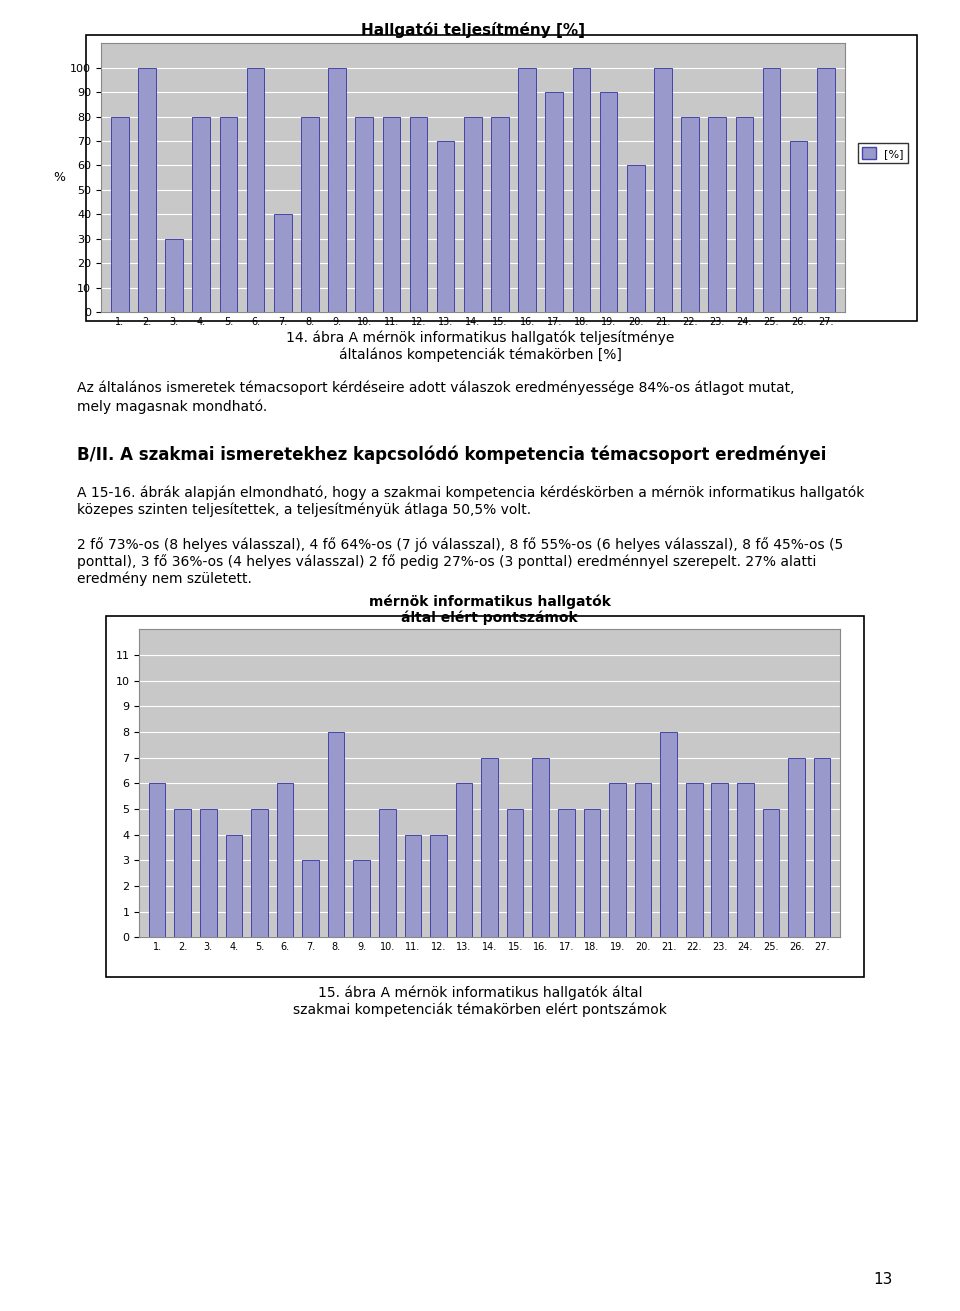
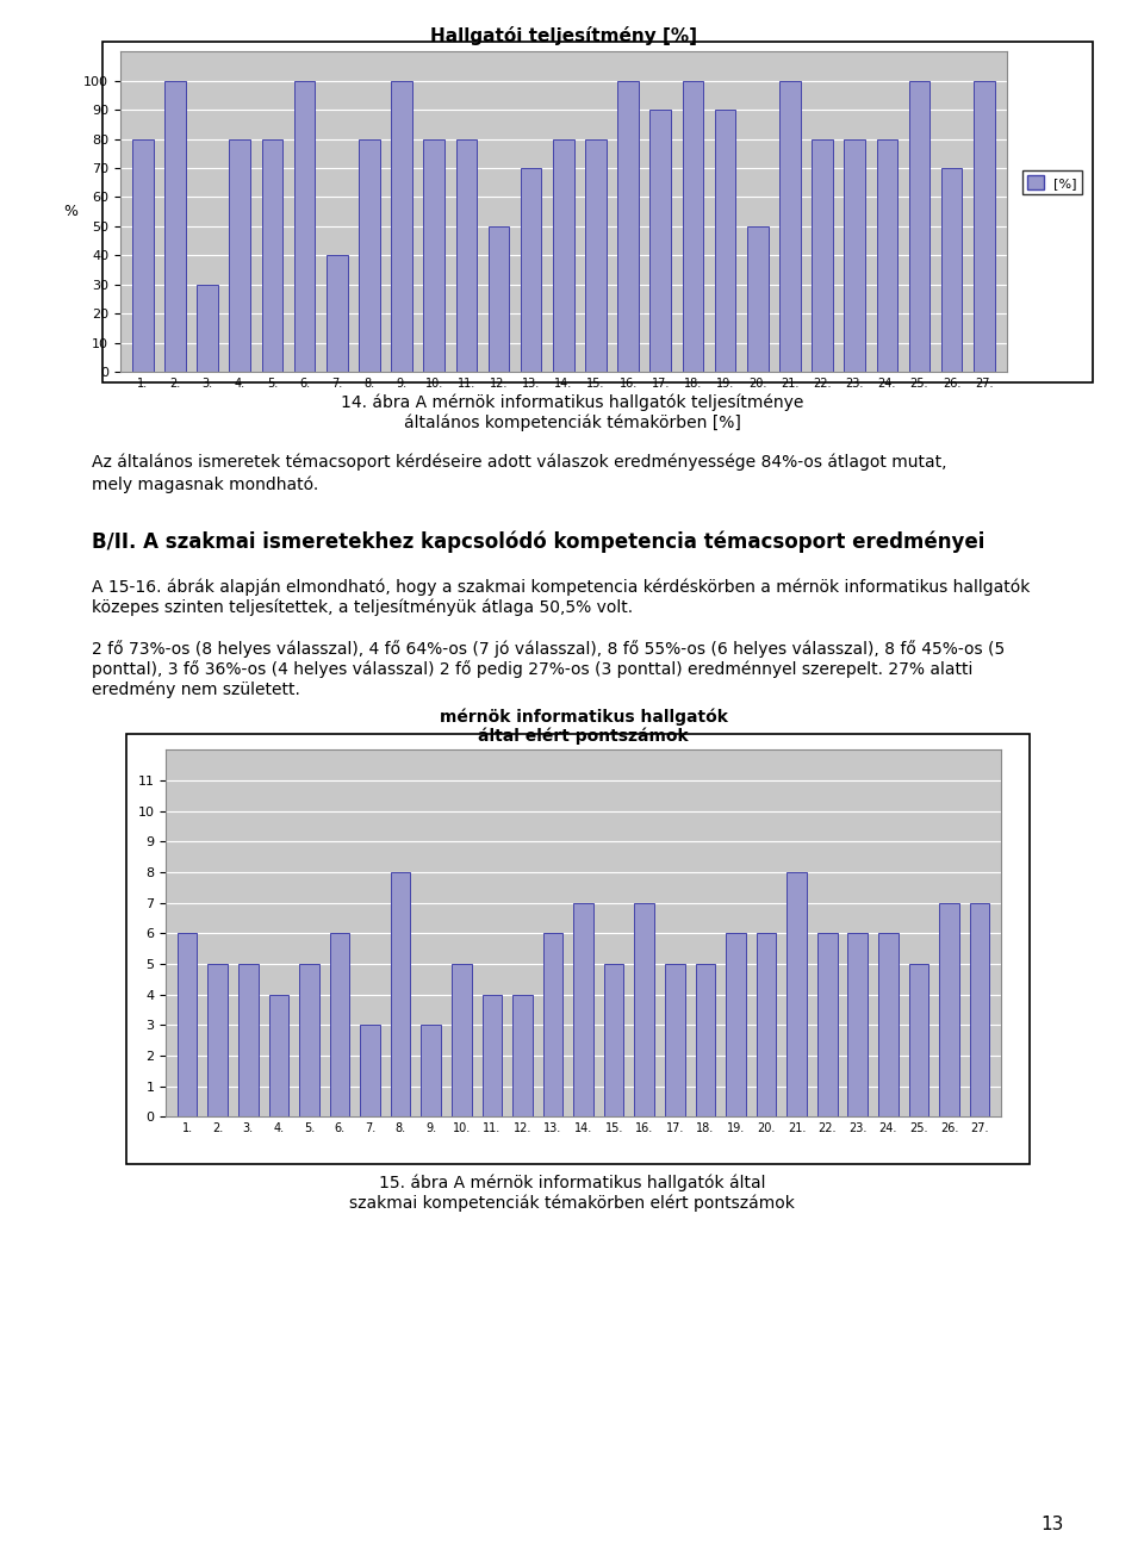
Hallgatói teljesítmény [%]/12.: 80 -> 50
Hallgatói teljesítmény [%]/20.: 60 -> 50
